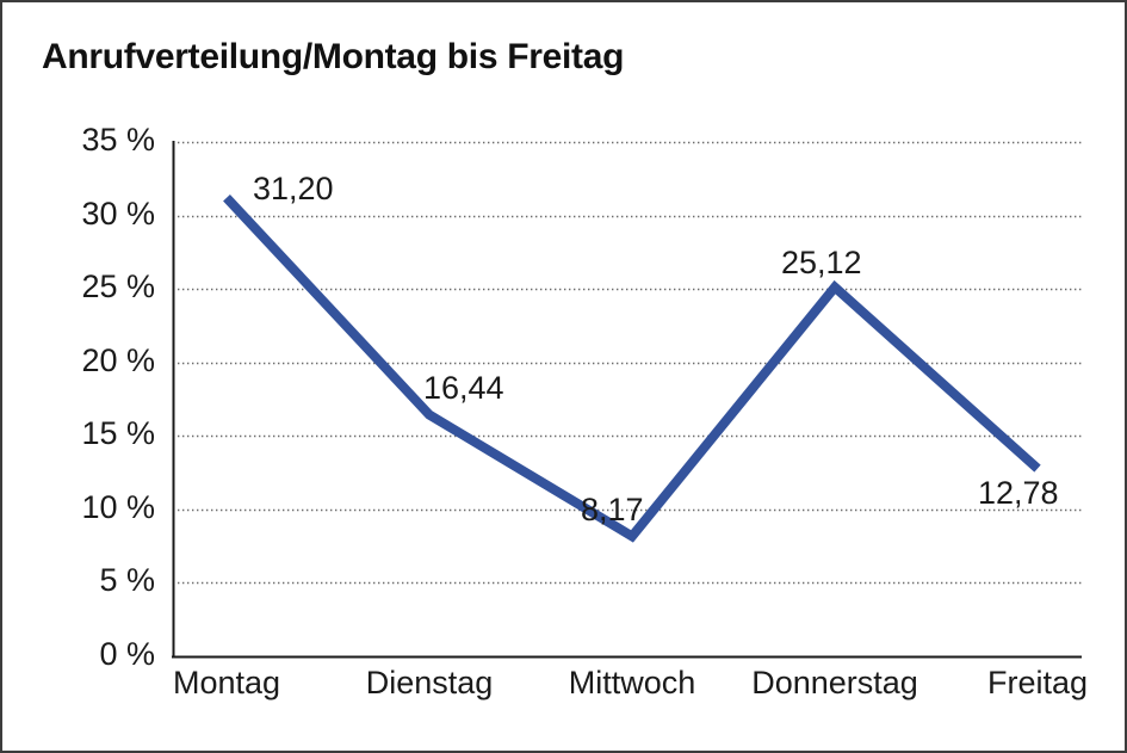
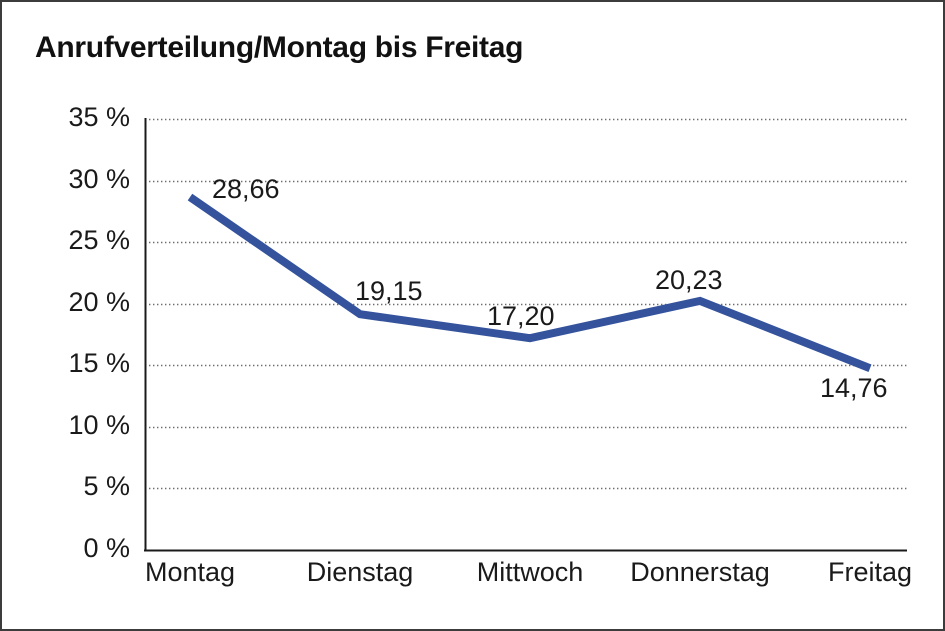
Montag: 31,20 -> 28,66
Dienstag: 16,44 -> 19,15
Mittwoch: 8,17 -> 17,20
Donnerstag: 25,12 -> 20,23
Freitag: 12,78 -> 14,76
